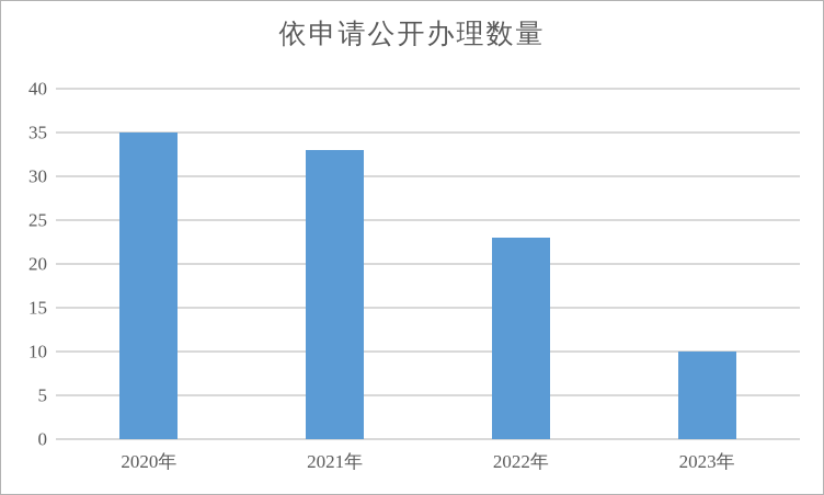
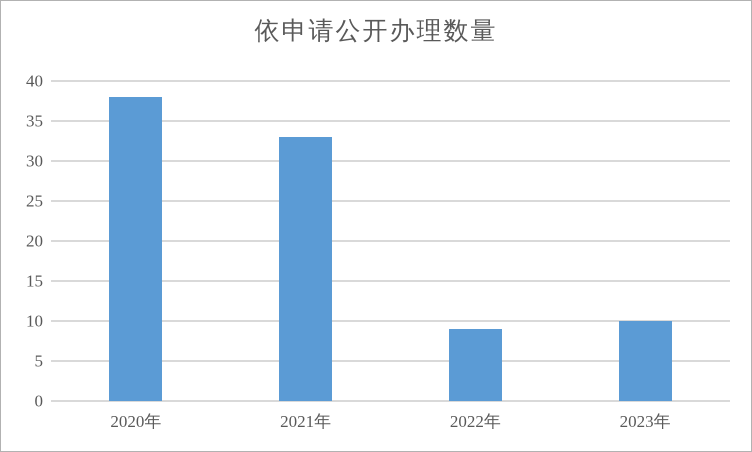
2020年: 35 -> 38
2022年: 23 -> 9
